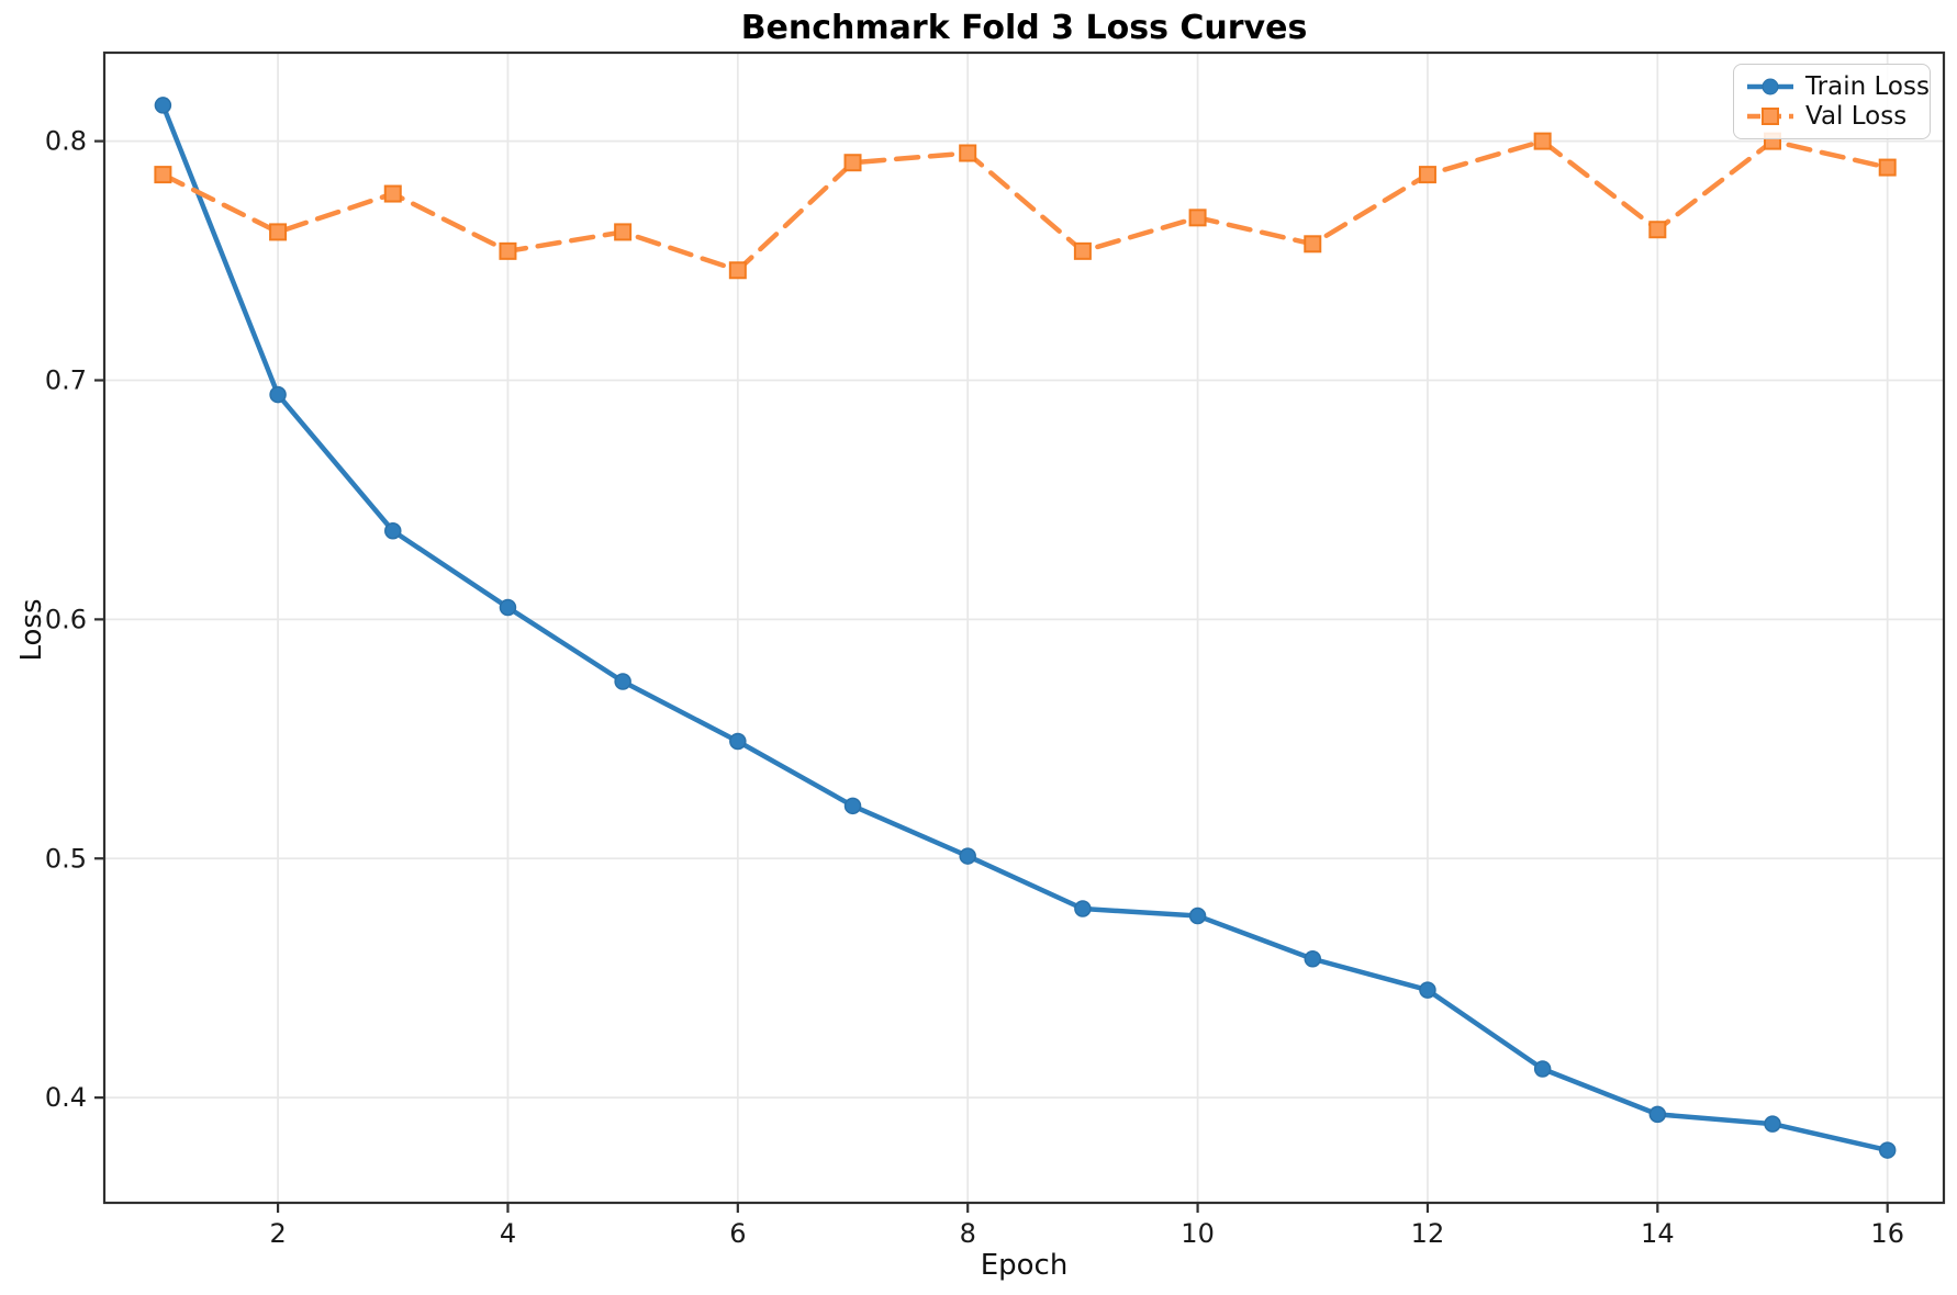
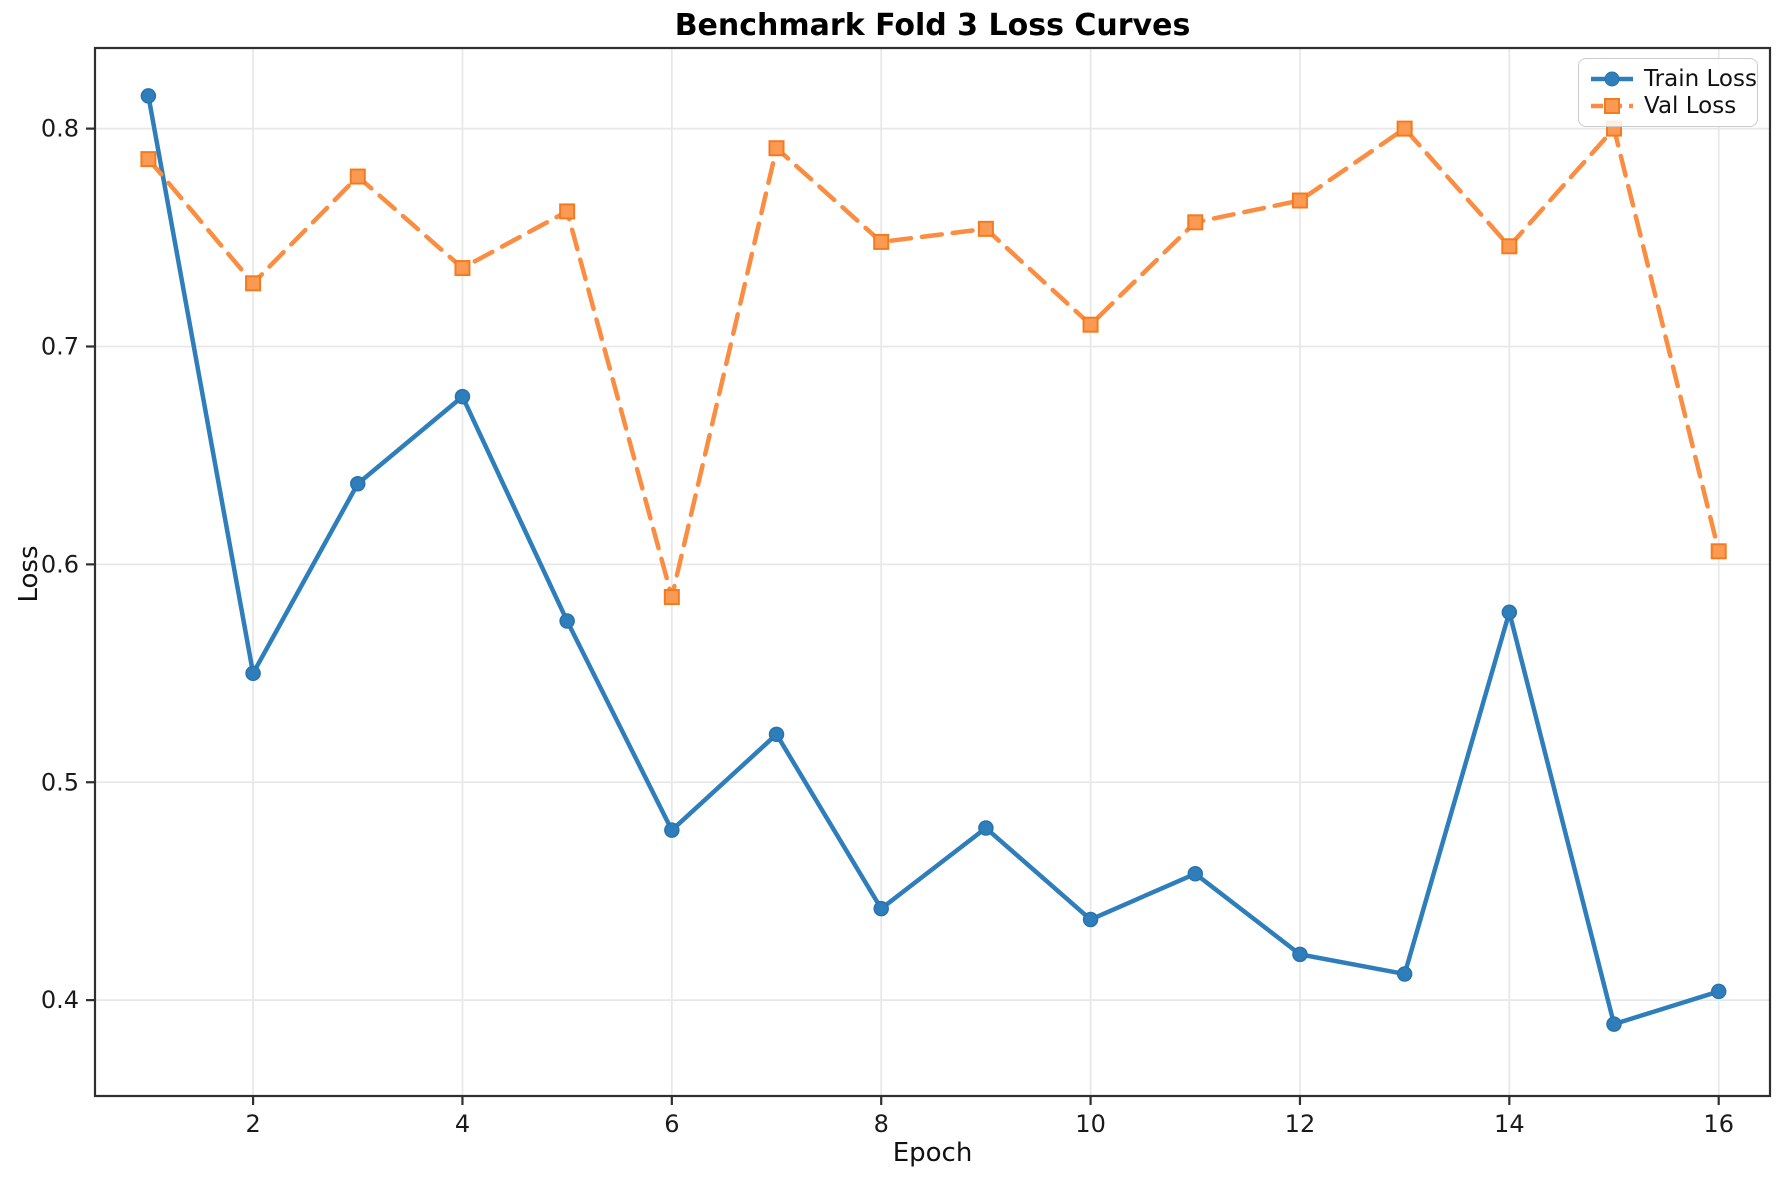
Train Loss/2: 0.694 -> 0.550
Val Loss/2: 0.762 -> 0.729
Train Loss/4: 0.605 -> 0.677
Val Loss/4: 0.754 -> 0.736
Train Loss/6: 0.549 -> 0.478
Val Loss/6: 0.746 -> 0.585
Train Loss/8: 0.501 -> 0.442
Val Loss/8: 0.795 -> 0.748
Train Loss/10: 0.476 -> 0.437
Val Loss/10: 0.768 -> 0.710
Train Loss/12: 0.445 -> 0.421
Val Loss/12: 0.786 -> 0.767
Train Loss/14: 0.393 -> 0.578
Val Loss/14: 0.763 -> 0.746
Train Loss/16: 0.378 -> 0.404
Val Loss/16: 0.789 -> 0.606
